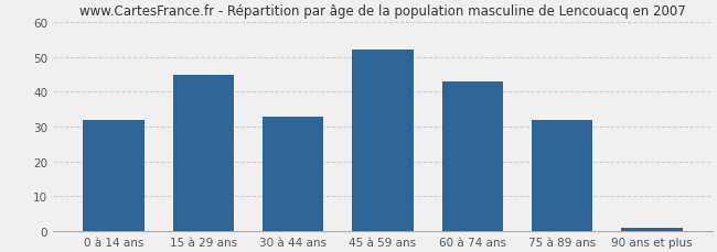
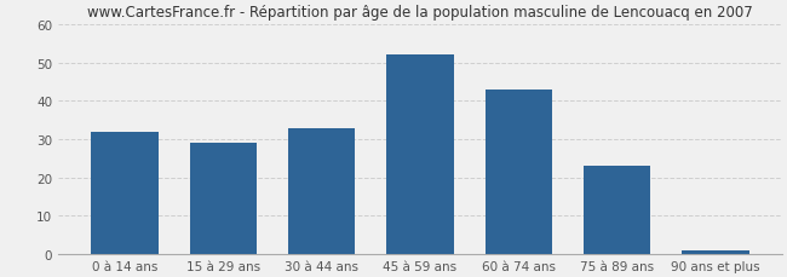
15 à 29 ans: 45 -> 29
75 à 89 ans: 32 -> 23
